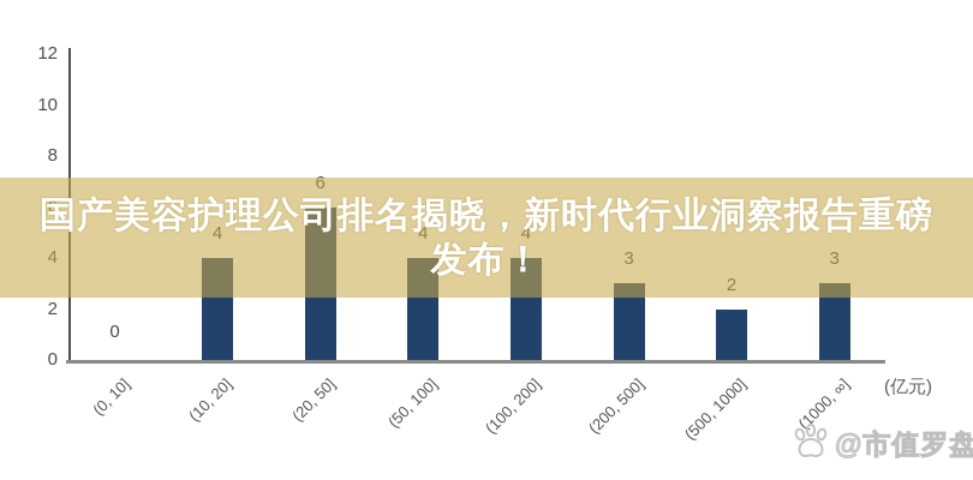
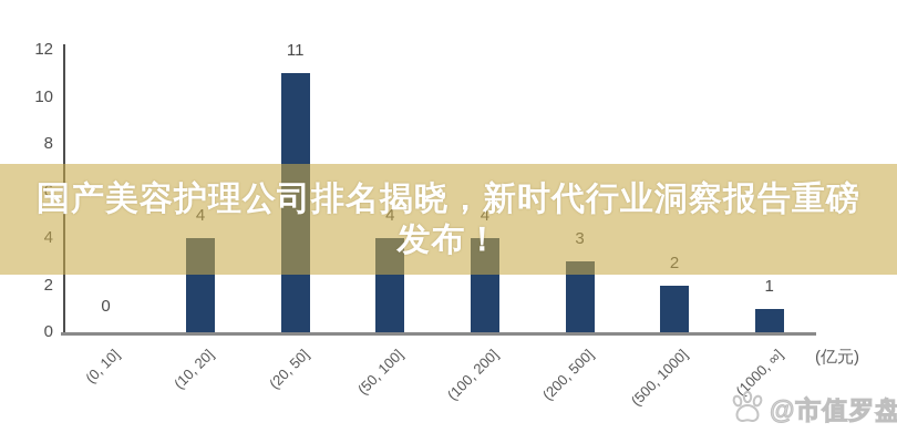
(20, 50]: 6 -> 11
(1000, ∞]: 3 -> 1
